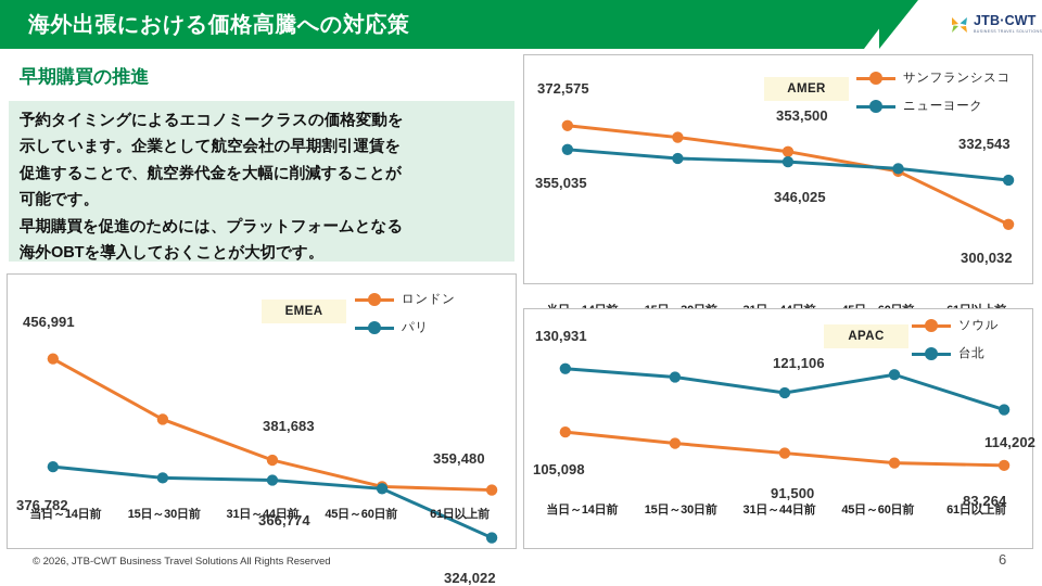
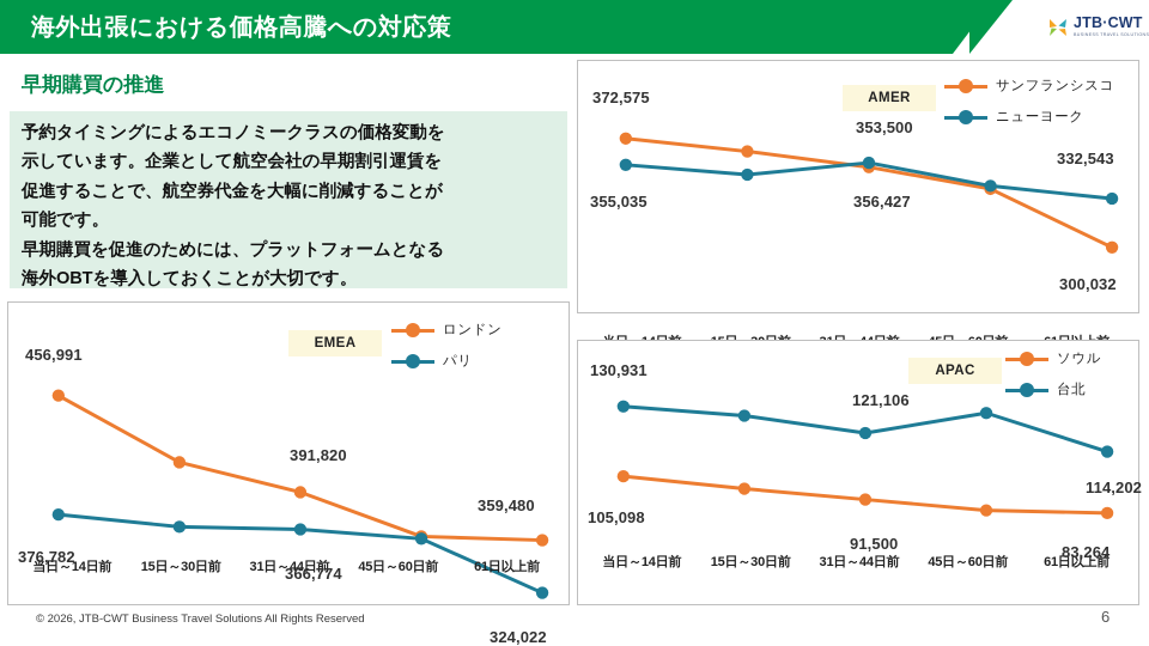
AMER/ニューヨーク/31日～44日前: 346,025 -> 356,427
EMEA/ロンドン/31日～44日前: 381,683 -> 391,820
